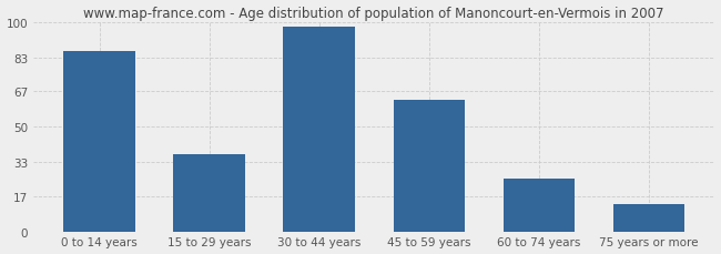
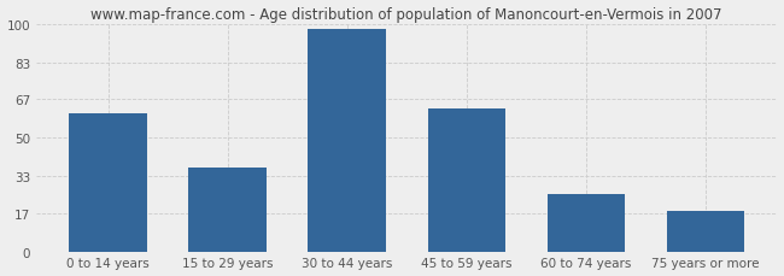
0 to 14 years: 86 -> 61
75 years or more: 13 -> 18
